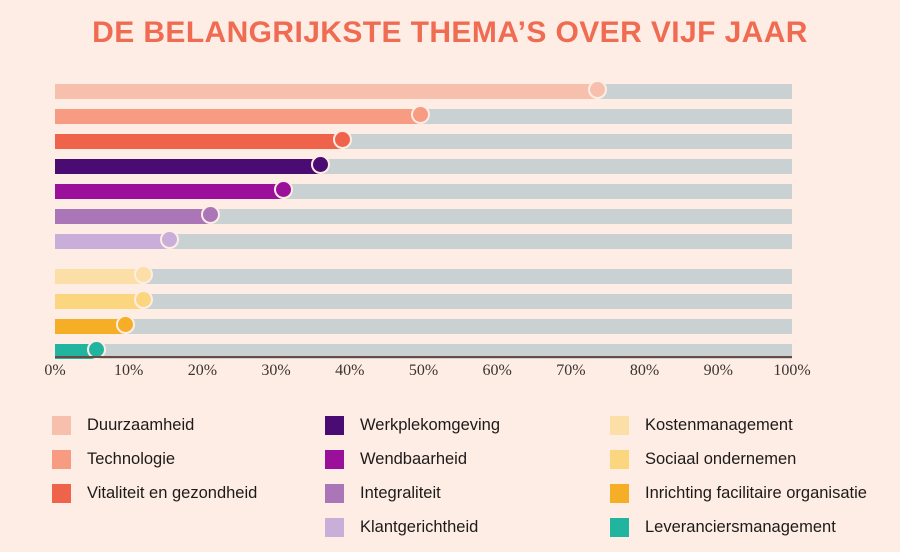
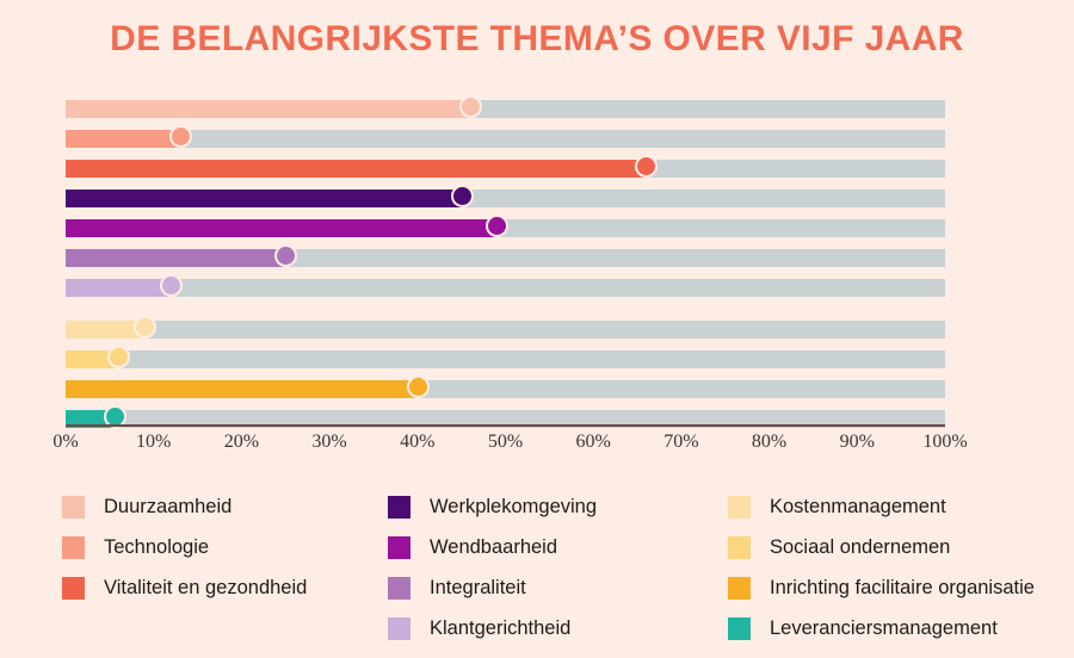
Duurzaamheid: 74% -> 46%
Technologie: 50% -> 13%
Vitaliteit en gezondheid: 39% -> 66%
Werkplekomgeving: 36% -> 45%
Wendbaarheid: 31% -> 49%
Integraliteit: 21% -> 25%
Klantgerichtheid: 16% -> 12%
Kostenmanagement: 12% -> 9%
Sociaal ondernemen: 12% -> 6%
Inrichting facilitaire organisatie: 10% -> 40%
